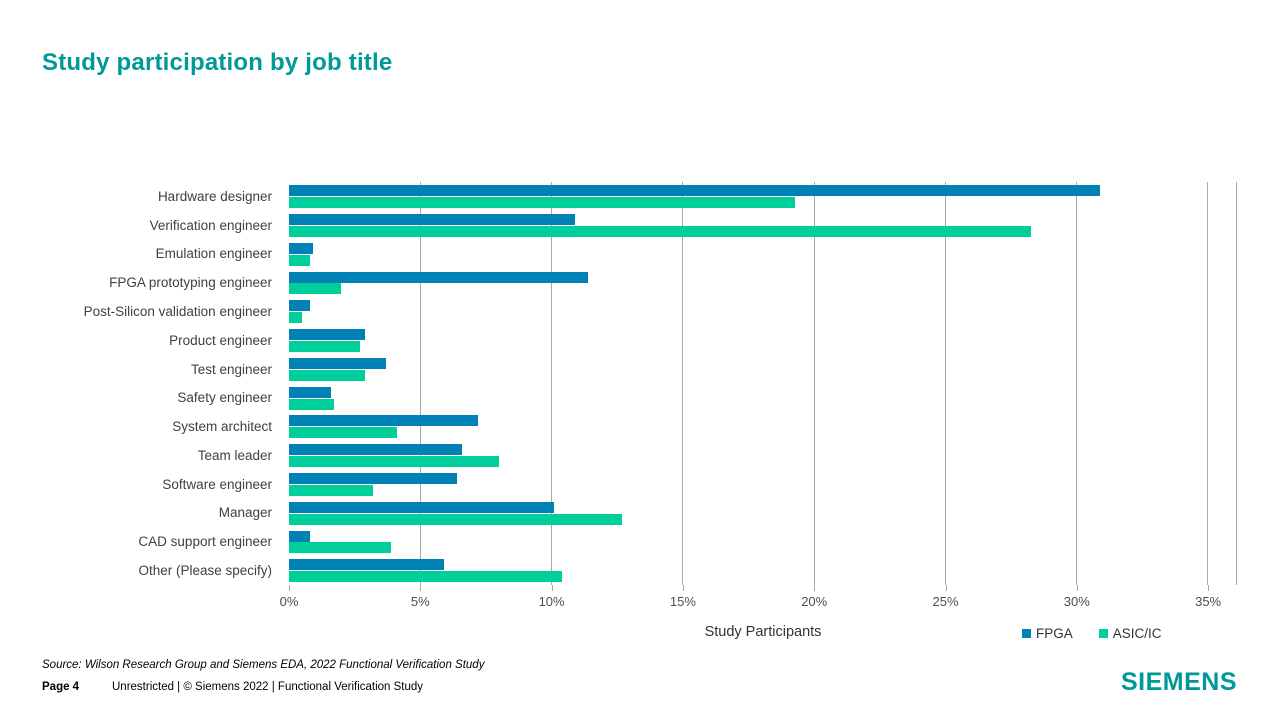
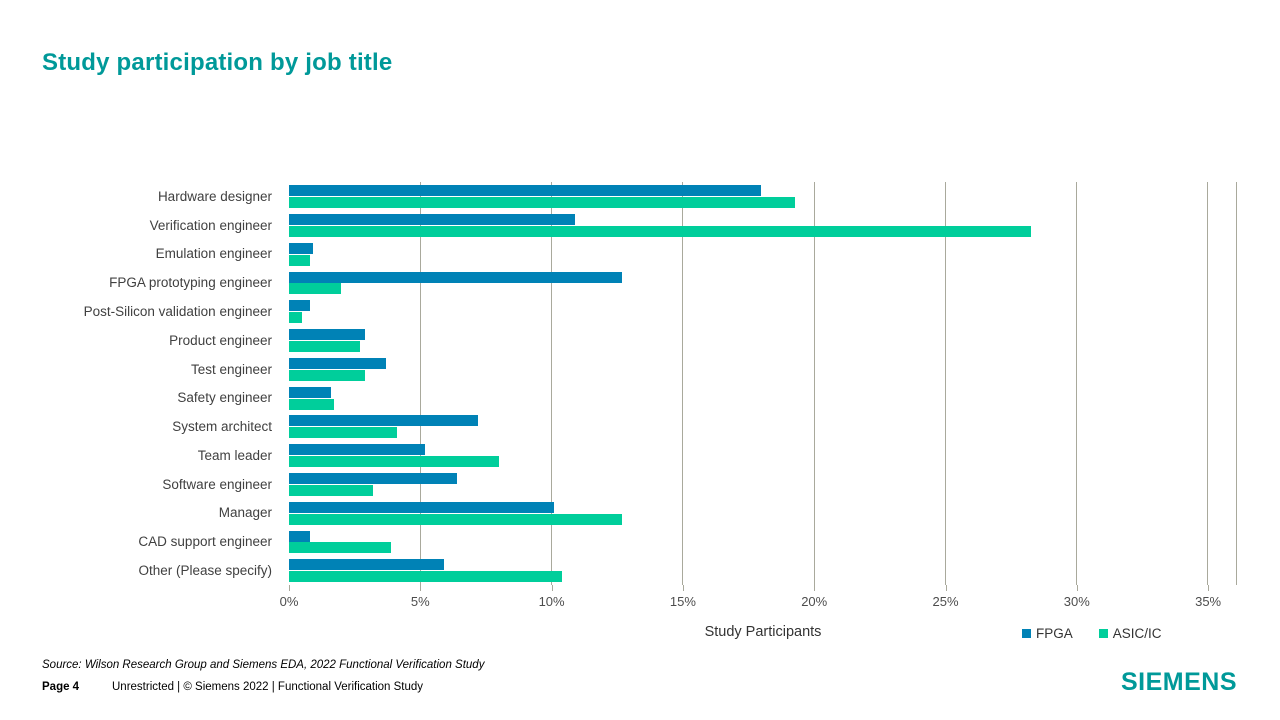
FPGA/Hardware designer: 30.9% -> 18.0%
FPGA/FPGA prototyping engineer: 11.4% -> 12.7%
FPGA/Team leader: 6.6% -> 5.2%
